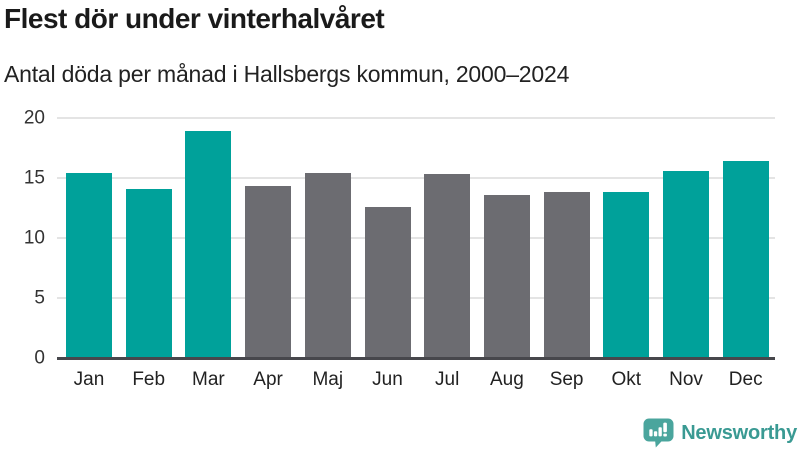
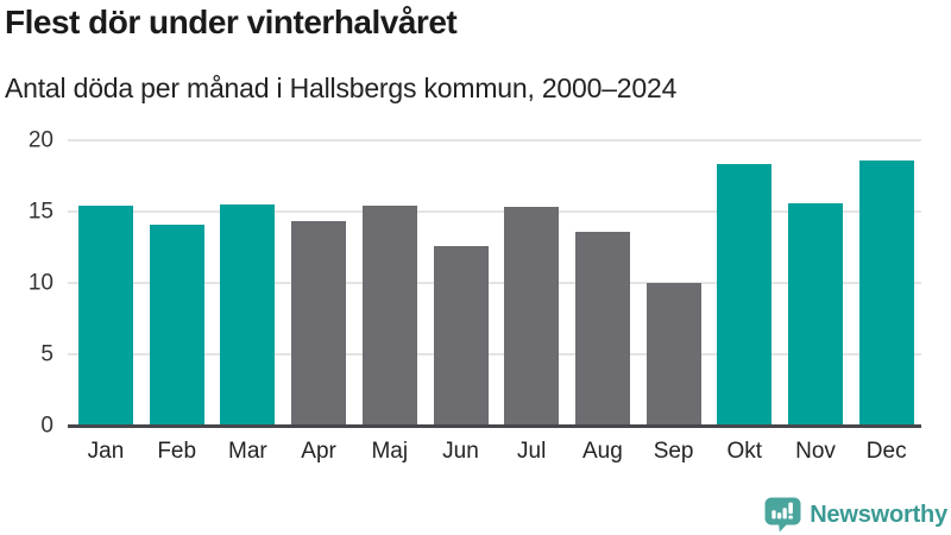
Mar: 18.9 -> 15.5
Sep: 13.8 -> 10.0
Okt: 13.8 -> 18.3
Dec: 16.4 -> 18.6
